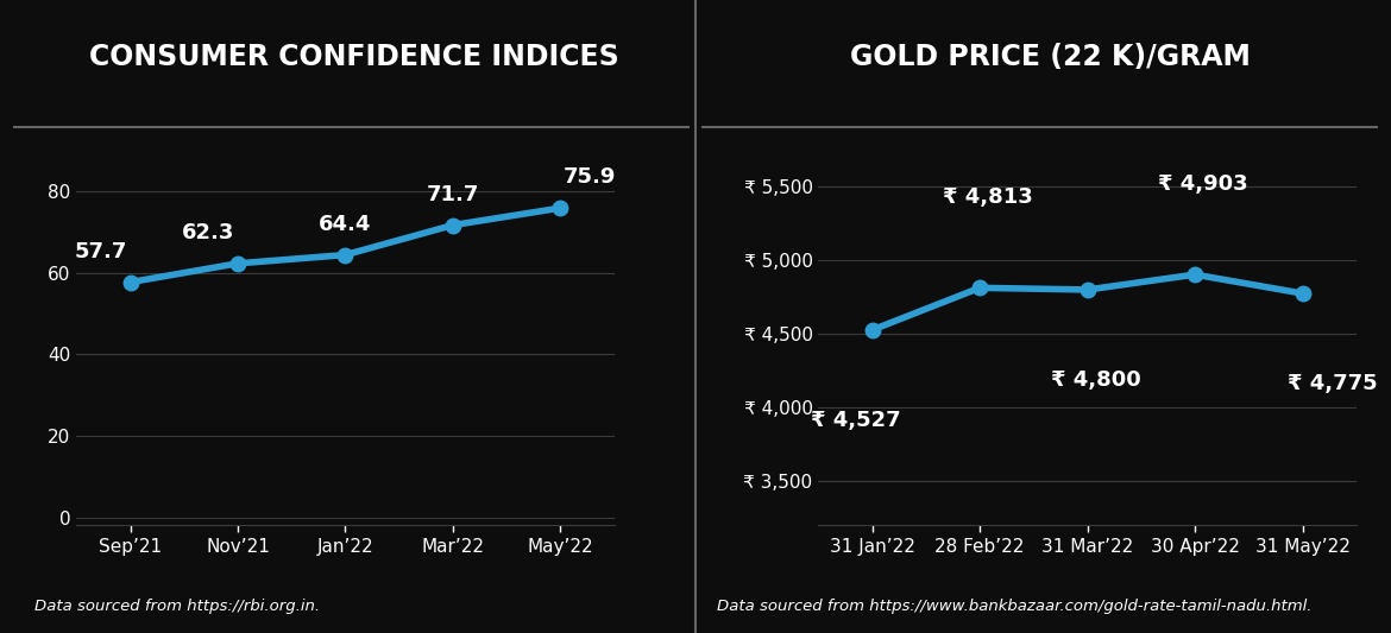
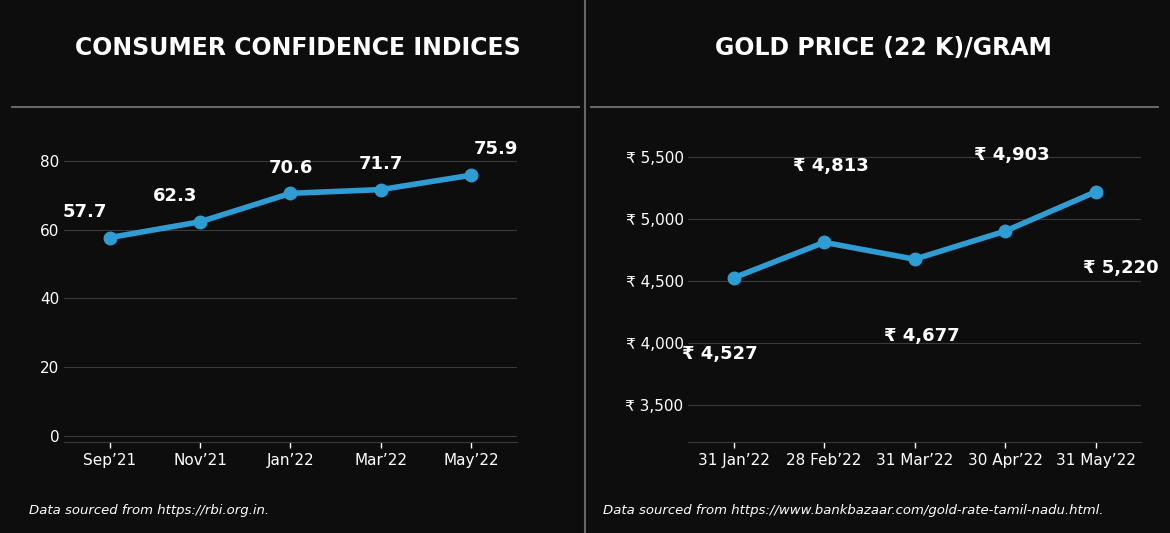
Jan’22: 64.4 -> 70.6
31 Mar’22: 4,800 -> 4,677
31 May’22: 4,775 -> 5,220
